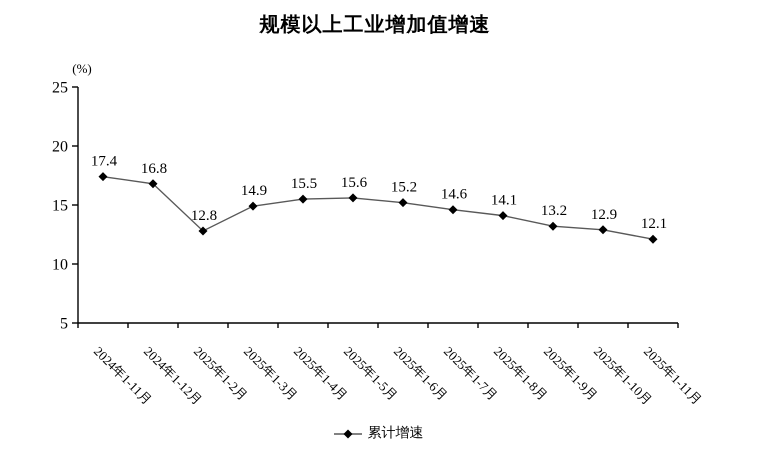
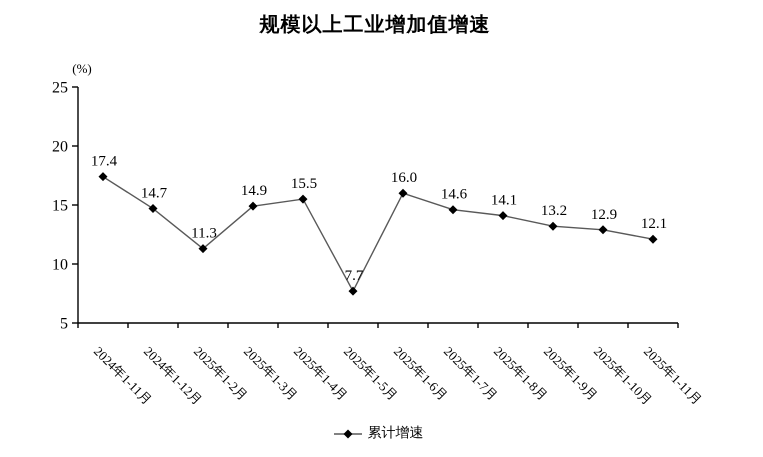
2024年1-12月: 16.8 -> 14.7
2025年1-2月: 12.8 -> 11.3
2025年1-5月: 15.6 -> 7.7
2025年1-6月: 15.2 -> 16.0
